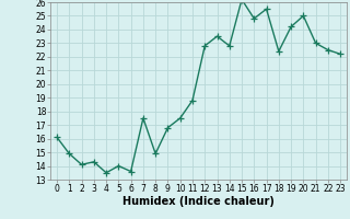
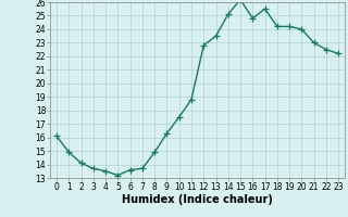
3: 14.3 -> 13.7
5: 14.0 -> 13.2
7: 17.5 -> 13.7
9: 16.8 -> 16.3
14: 22.8 -> 25.1
18: 22.4 -> 24.2
20: 25.0 -> 24.0
